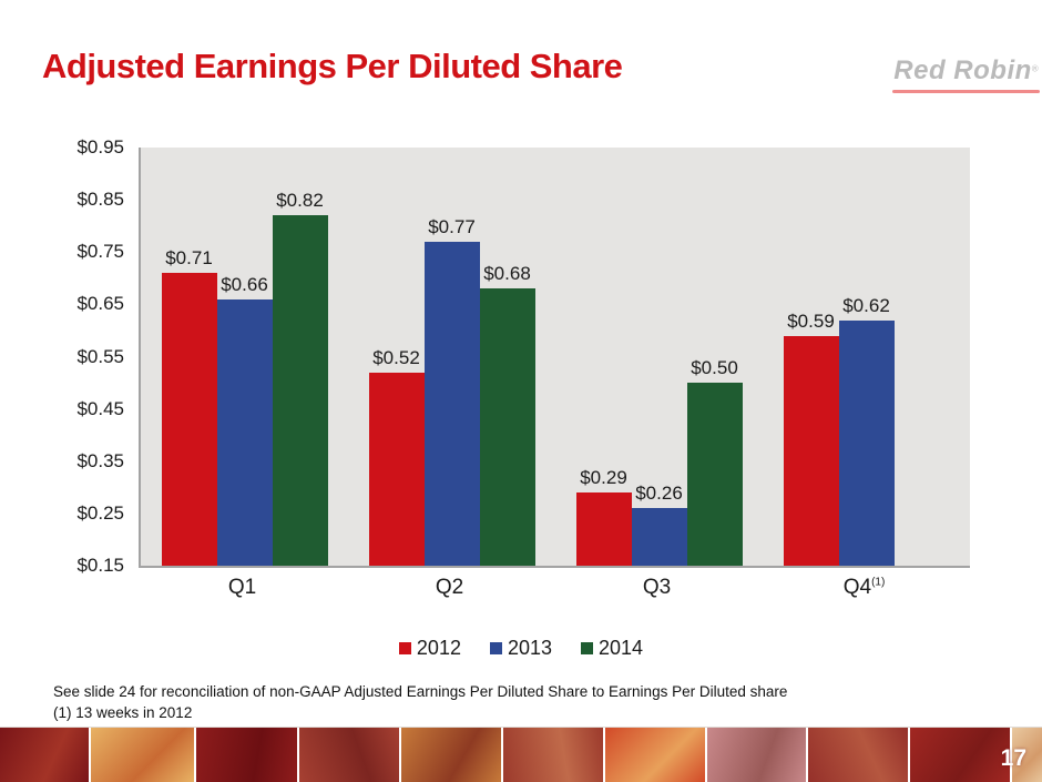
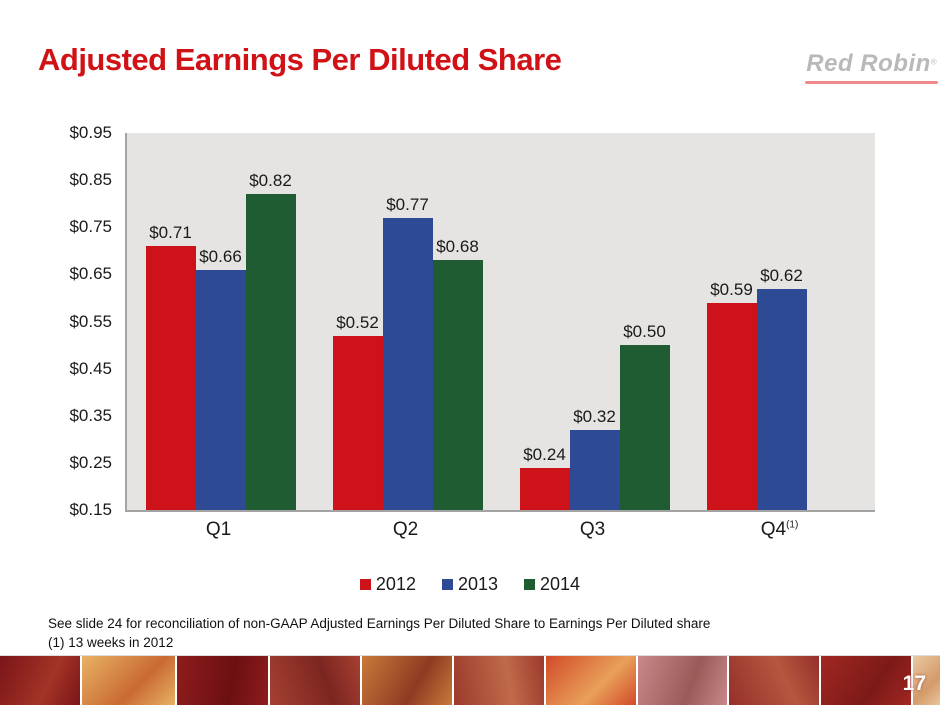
2012/Q3: $0.29 -> $0.24
2013/Q3: $0.26 -> $0.32
